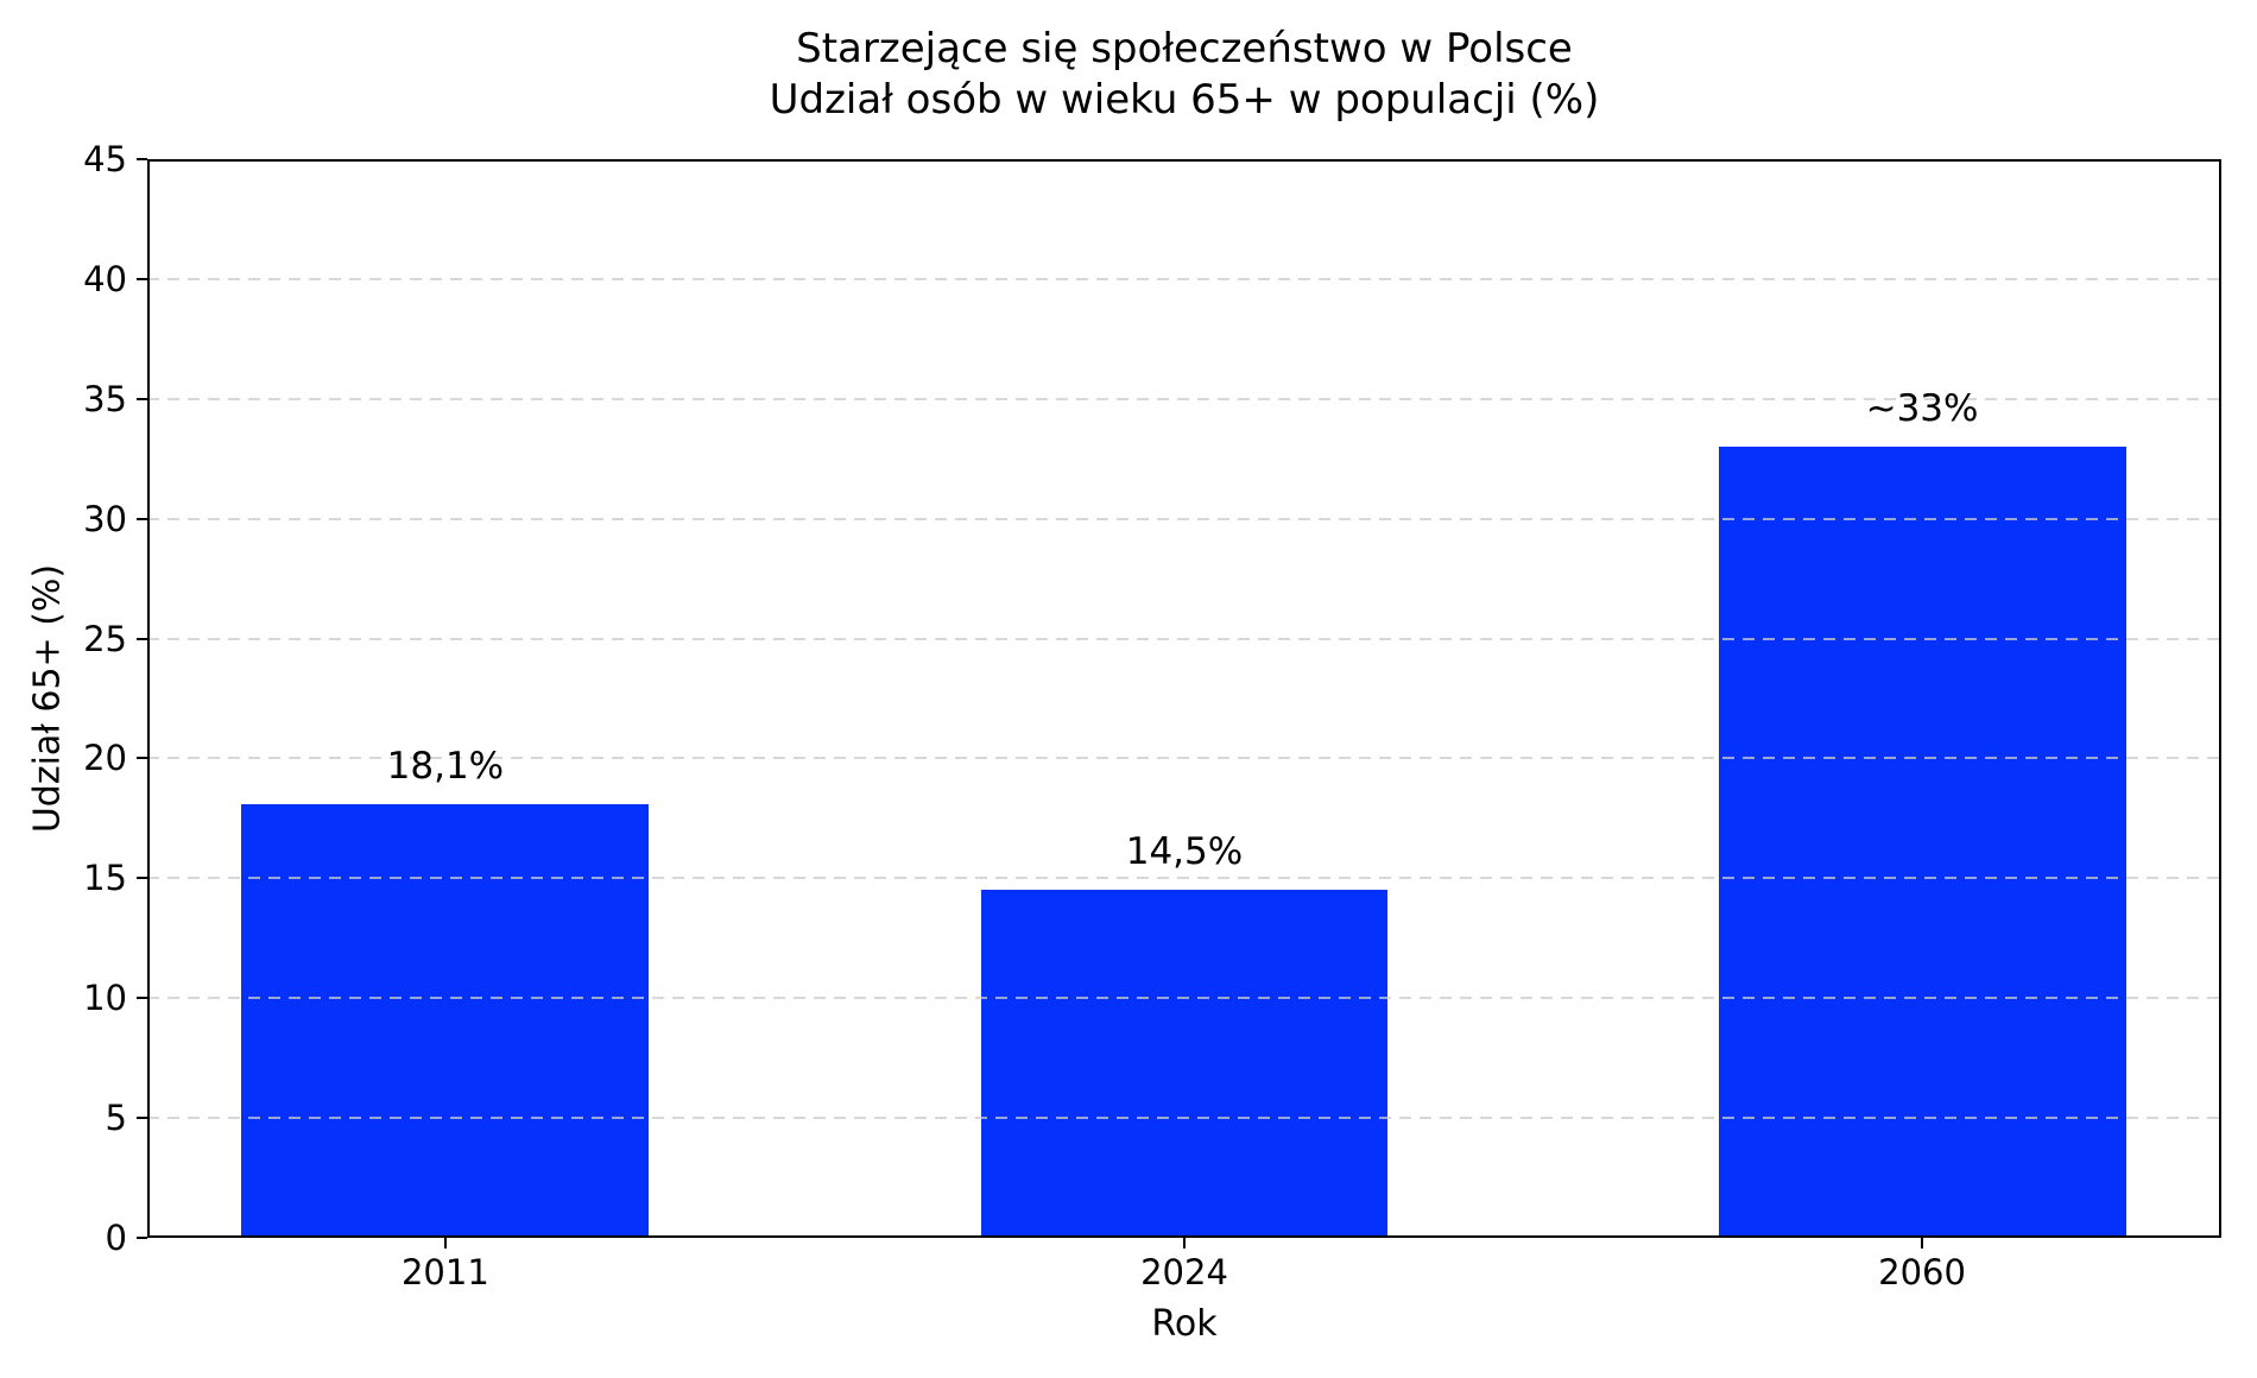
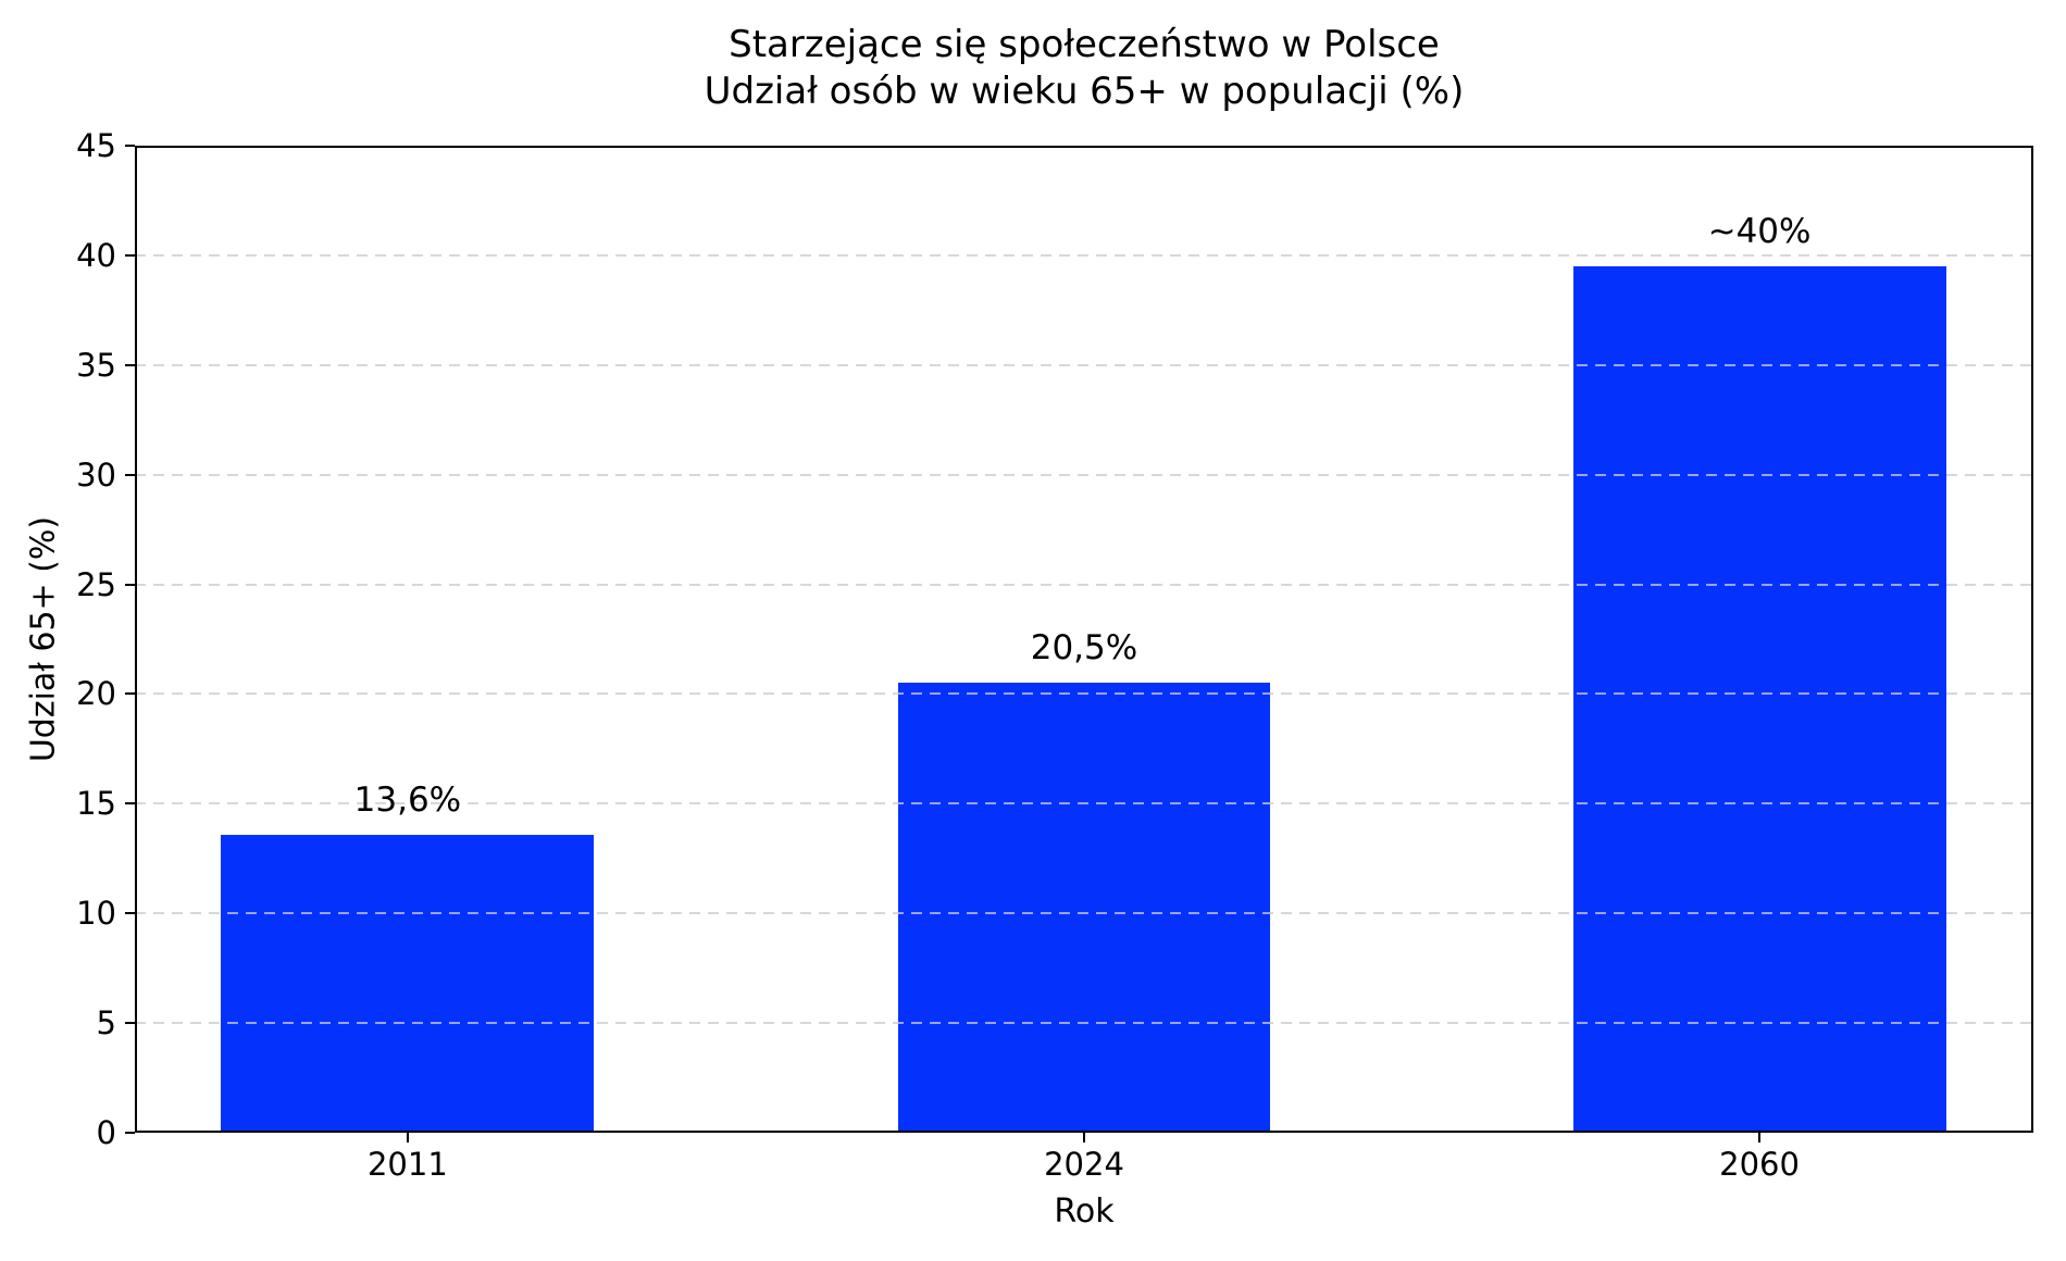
2011: 18,1% -> 13,6%
2024: 14,5% -> 20,5%
2060: 33 -> 40
